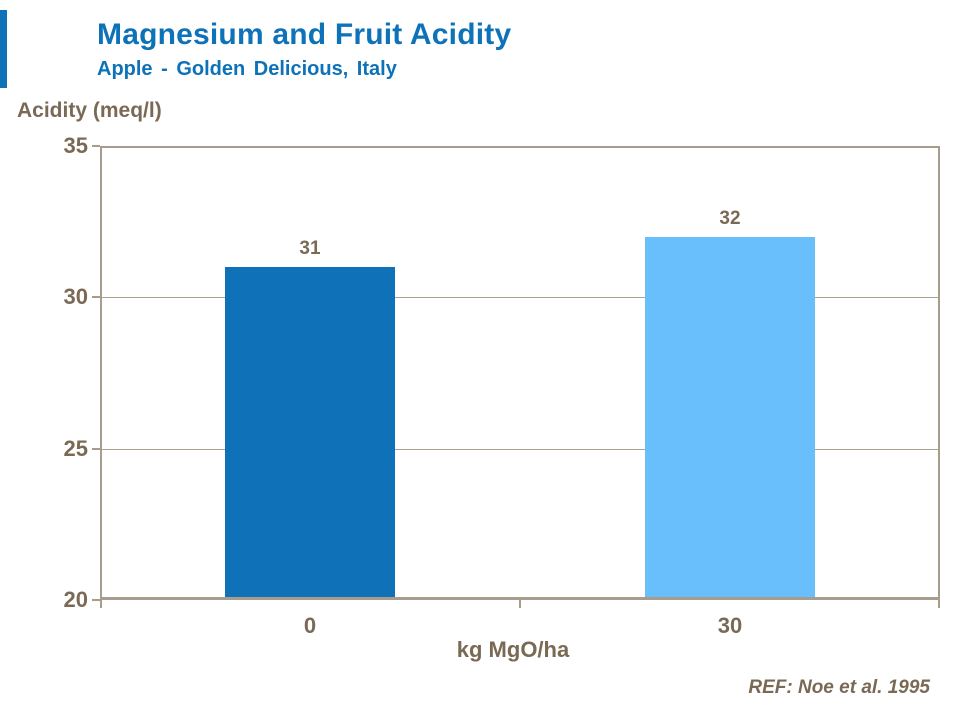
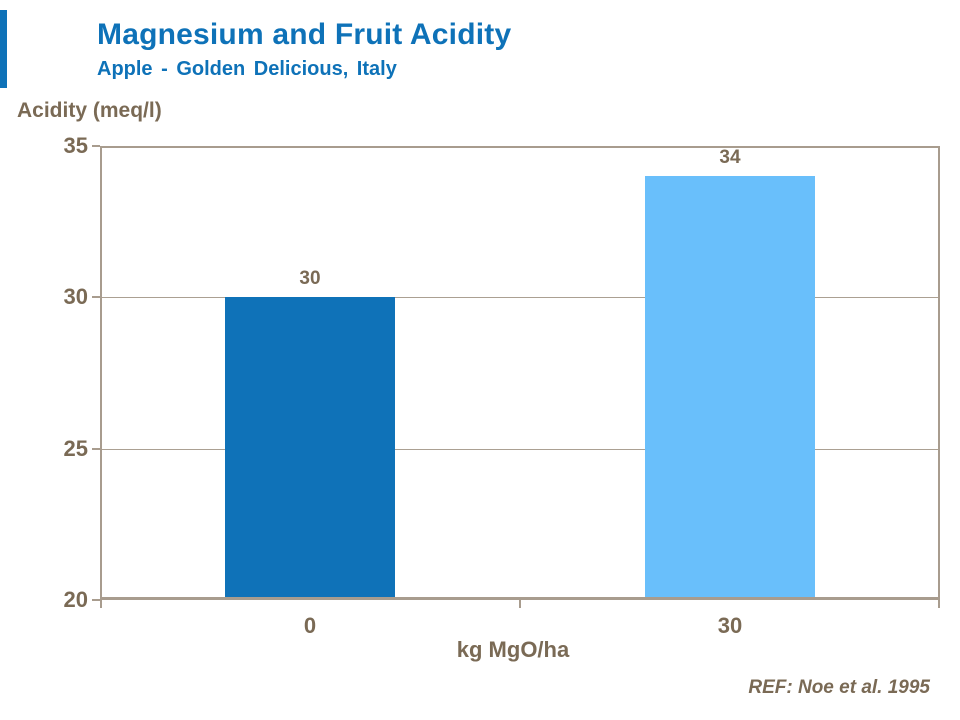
0: 31 -> 30
30: 32 -> 34
